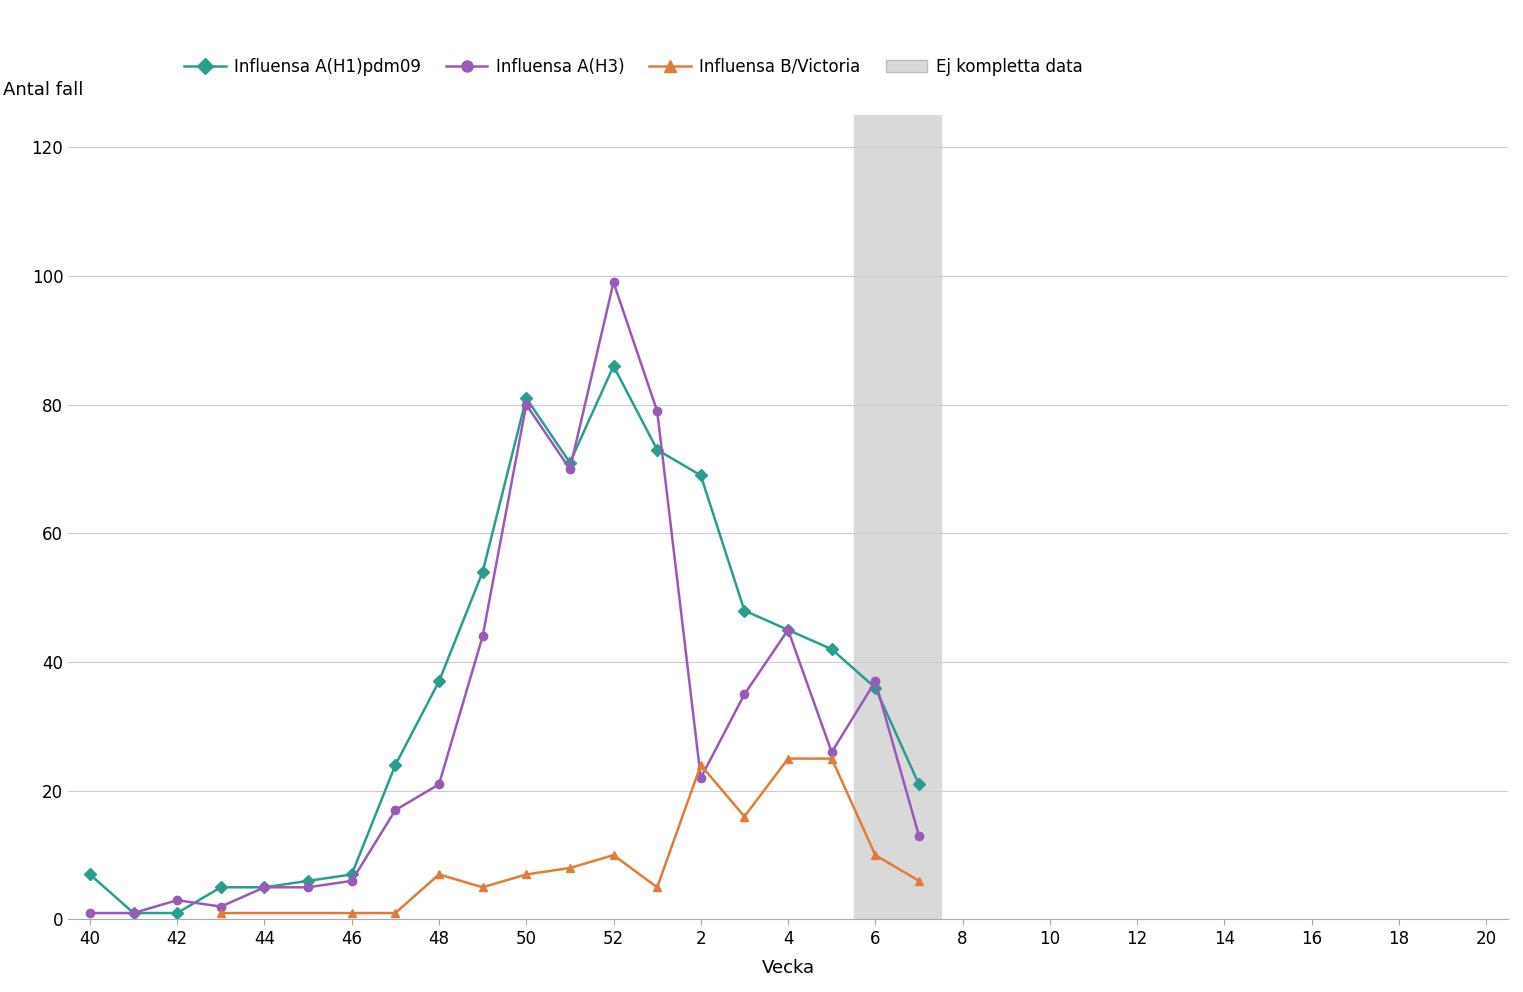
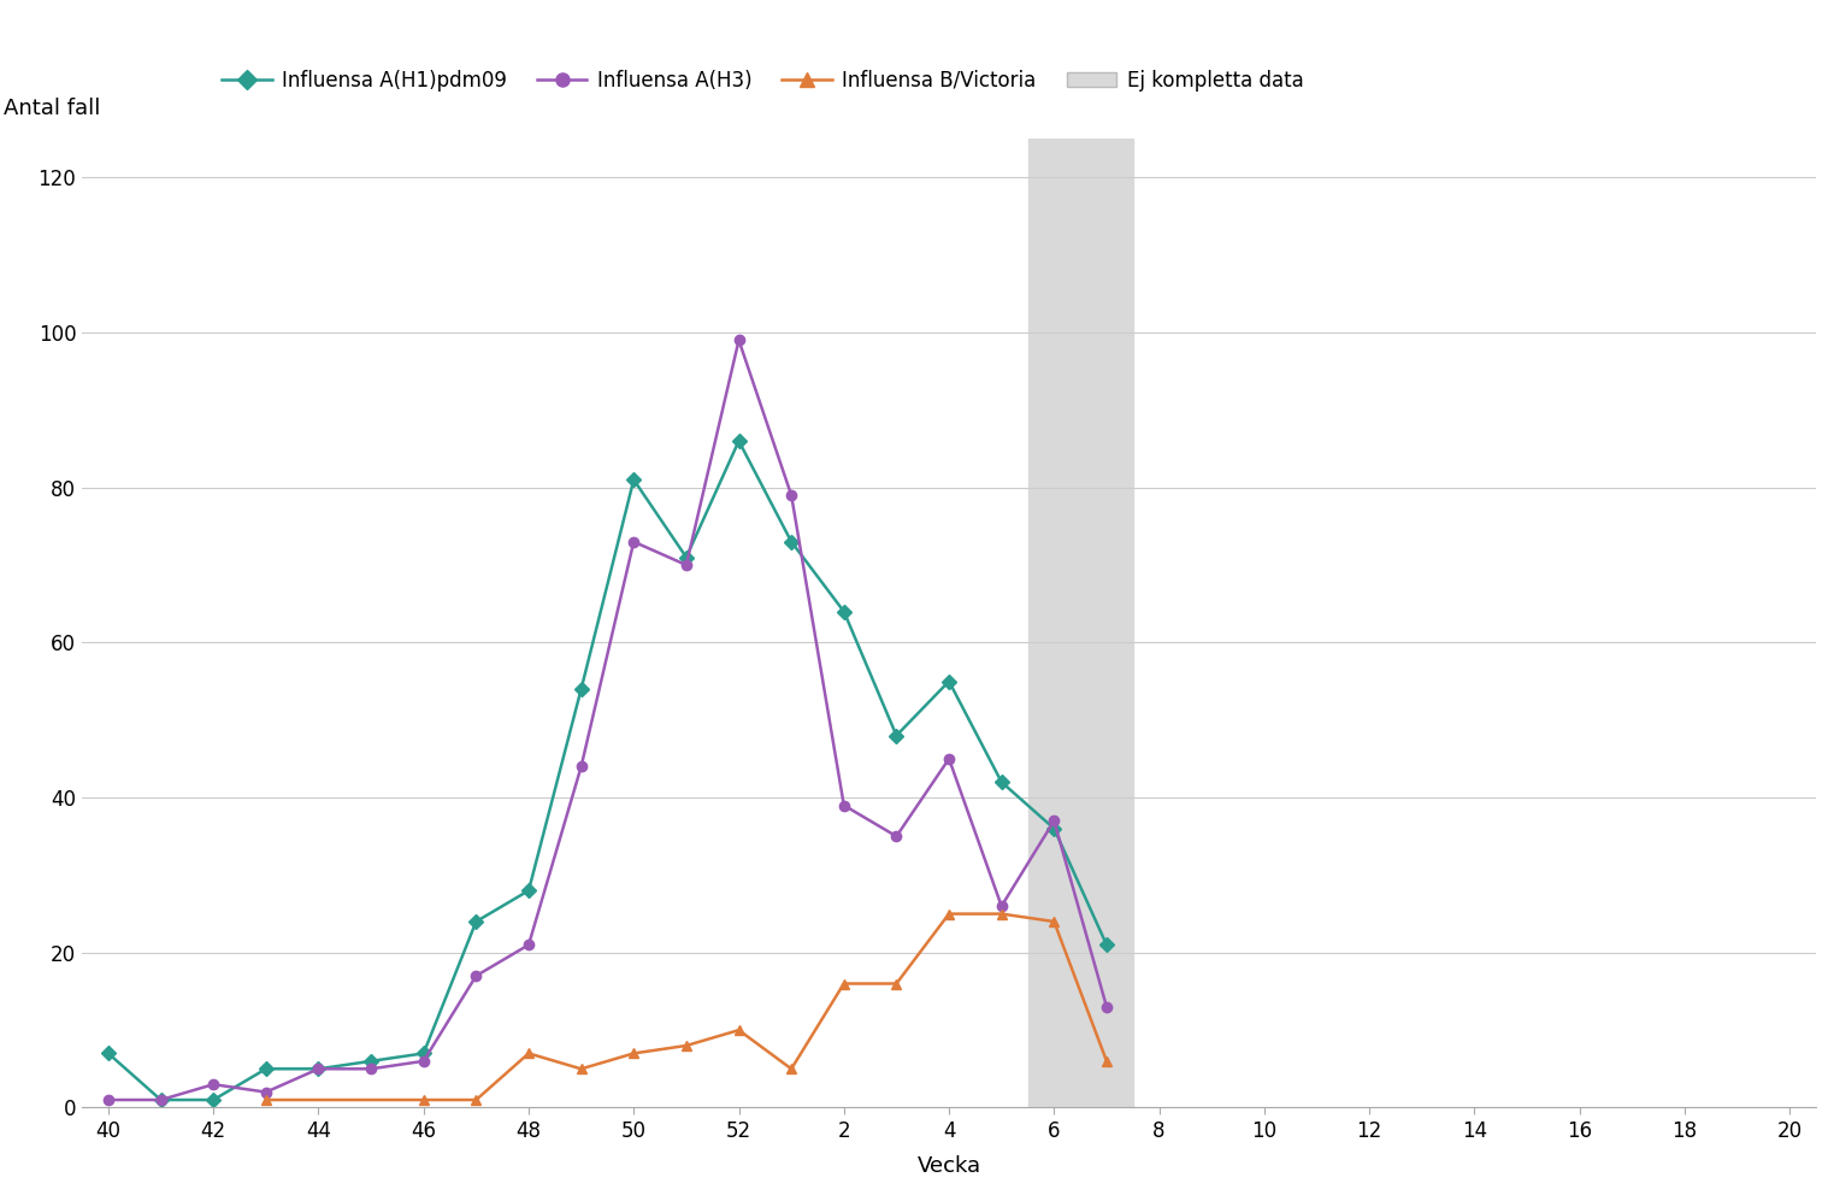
Influensa A(H1)pdm09/48: 37 -> 28
Influensa A(H3)/50: 80 -> 73
Influensa A(H1)pdm09/2: 69 -> 64
Influensa A(H3)/2: 22 -> 39
Influensa B/Victoria/2: 24 -> 16
Influensa A(H1)pdm09/4: 45 -> 55
Influensa B/Victoria/6: 10 -> 24
